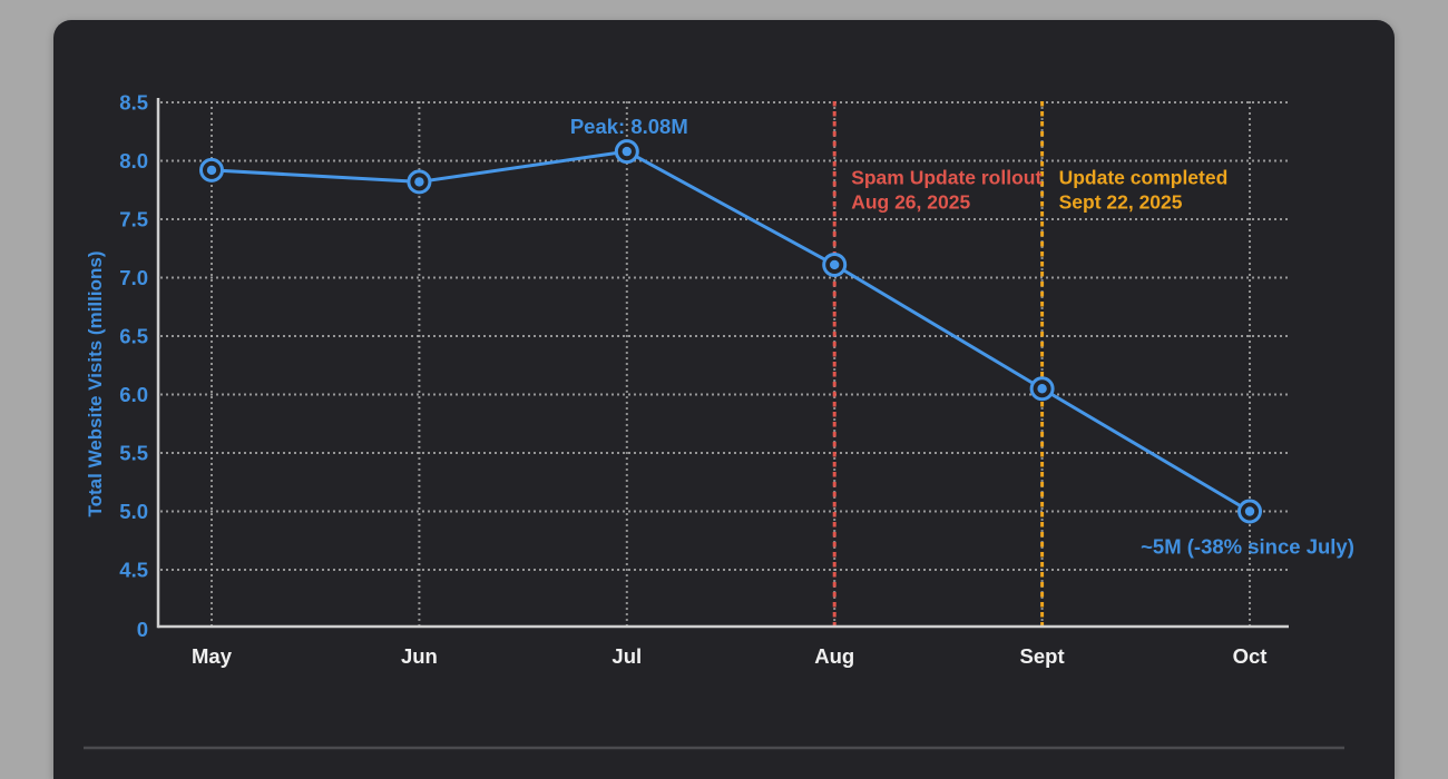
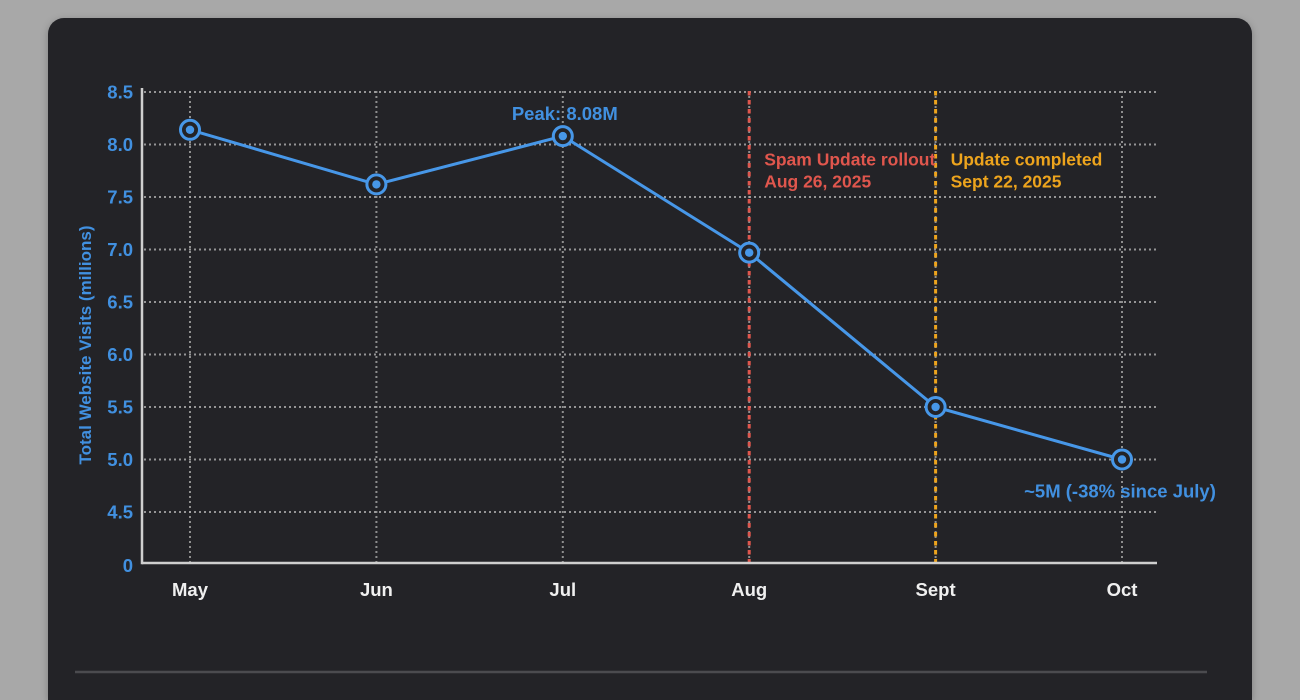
May: 7.92 -> 8.14
Jun: 7.82 -> 7.62
Aug: 7.11 -> 6.97
Sept: 6.05 -> 5.50
